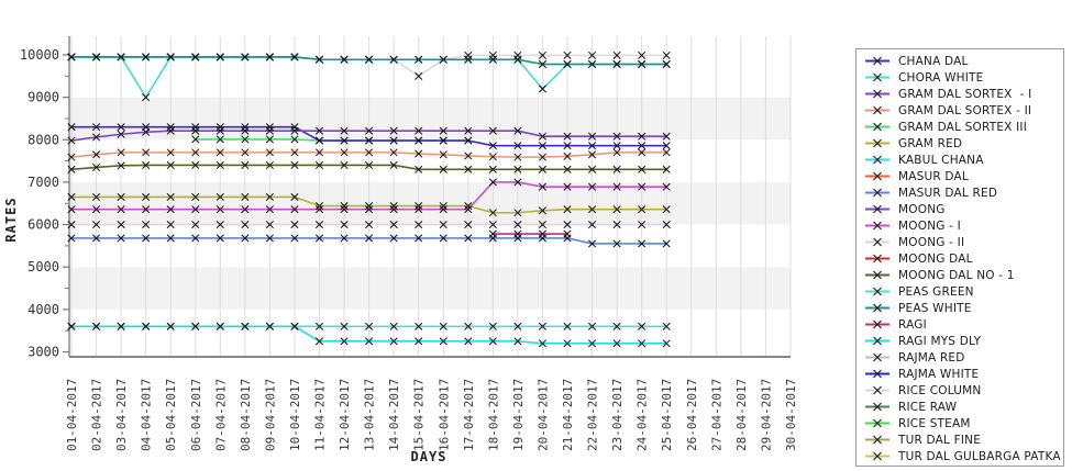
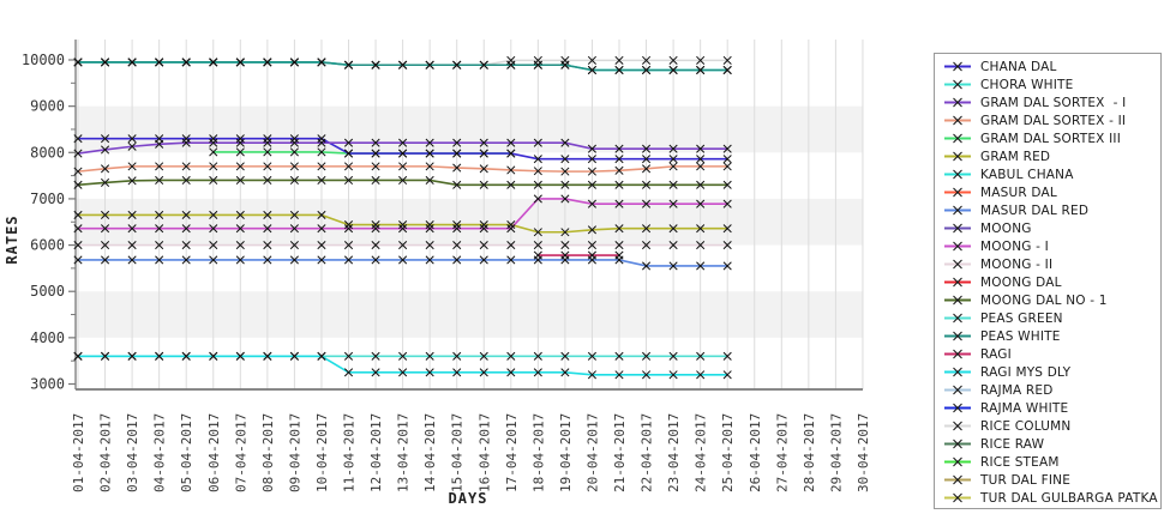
CHORA WHITE/04-04-2017: 9000 -> 10000
RICE COLUMN/15-04-2017: 9500 -> 9900
CHORA WHITE/20-04-2017: 9200 -> 9800
